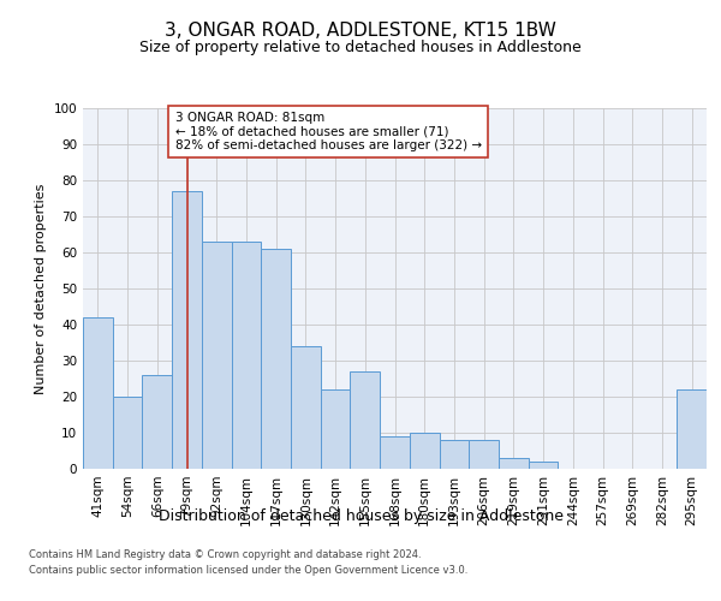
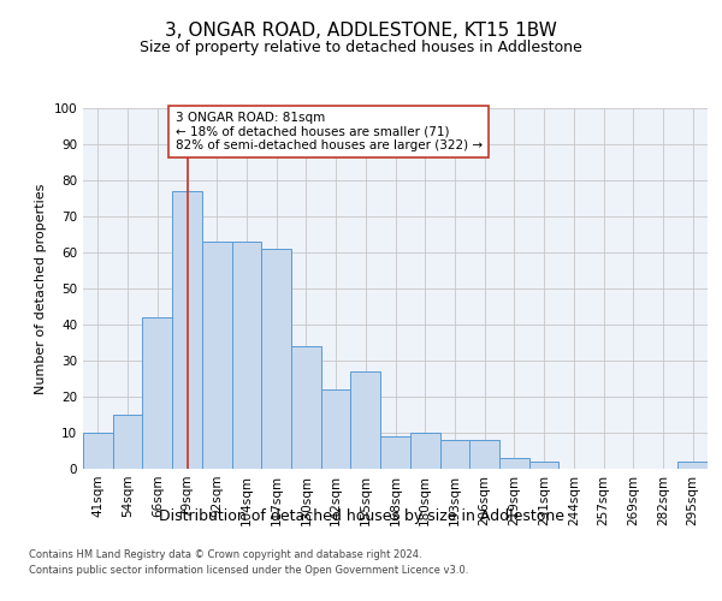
41sqm: 42 -> 10
54sqm: 20 -> 15
66sqm: 26 -> 42
295sqm: 22 -> 2
